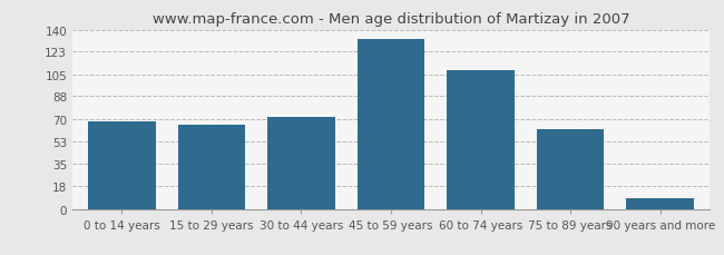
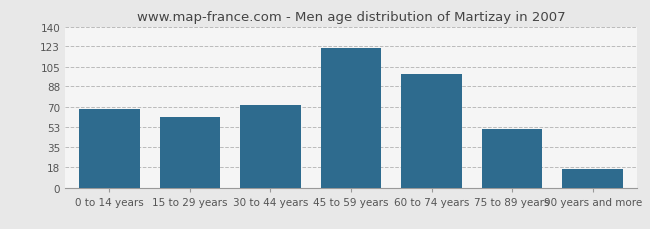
15 to 29 years: 66 -> 61
45 to 59 years: 133 -> 121
60 to 74 years: 108 -> 99
75 to 89 years: 62 -> 51
90 years and more: 8 -> 16
